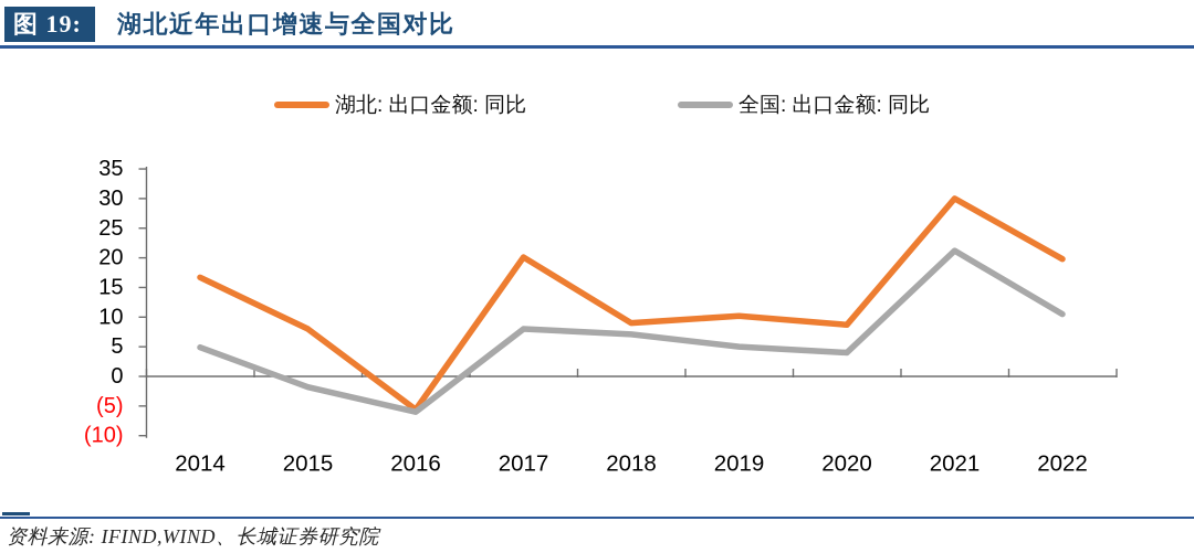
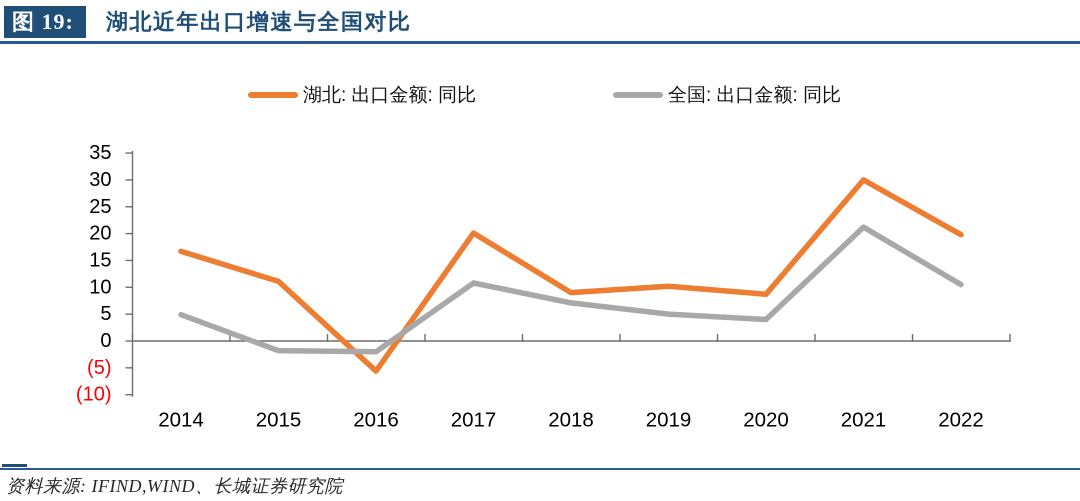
湖北: 出口金额: 同比/2015: 8 -> 11
全国: 出口金额: 同比/2016: -6 -> -2
全国: 出口金额: 同比/2017: 8 -> 11
